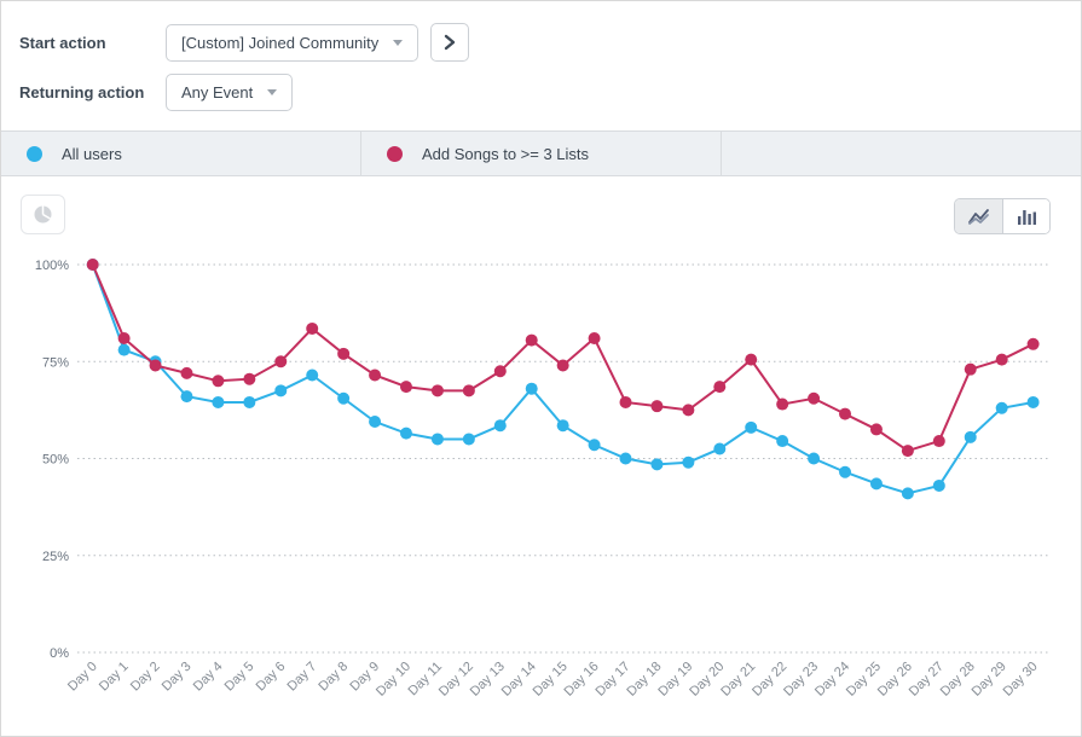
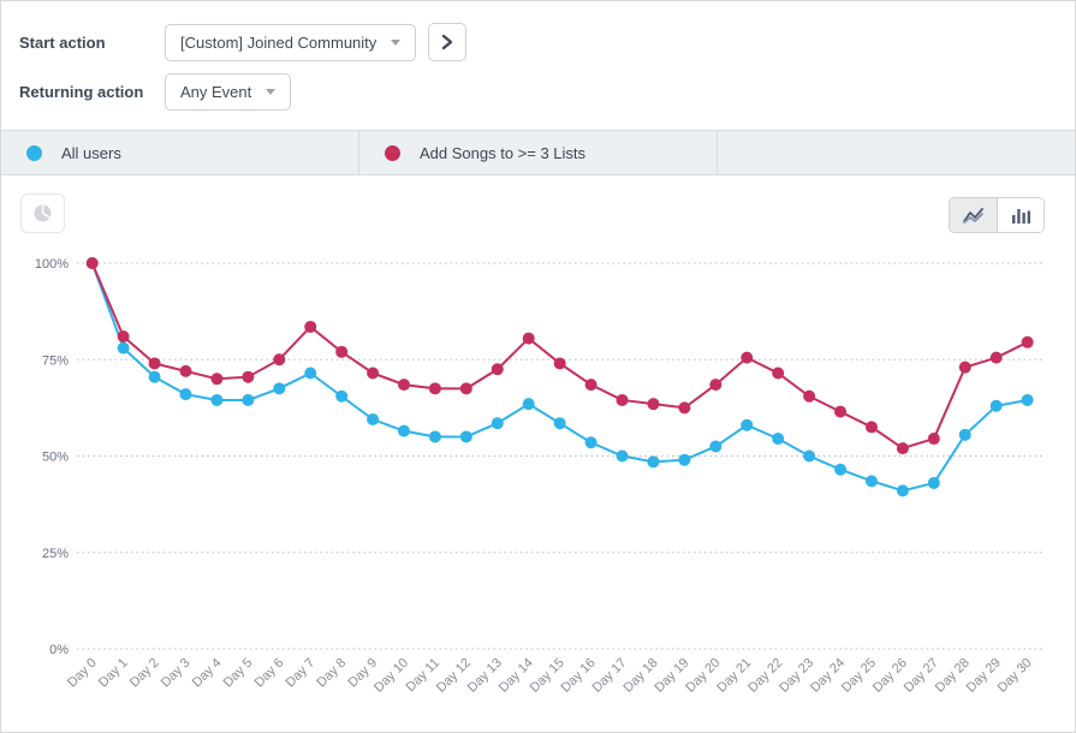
All users/Day 2: 75% -> 70%
All users/Day 14: 68% -> 64%
Add Songs to >= 3 Lists/Day 16: 81% -> 68%
Add Songs to >= 3 Lists/Day 22: 64% -> 72%
